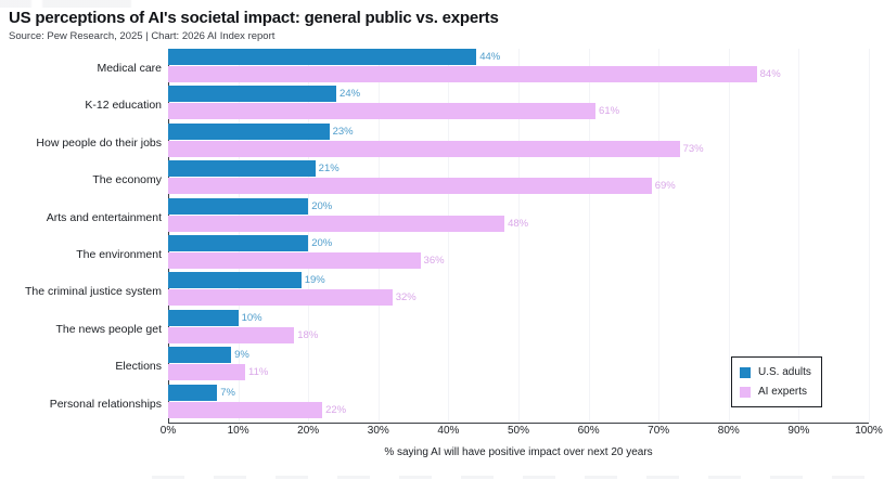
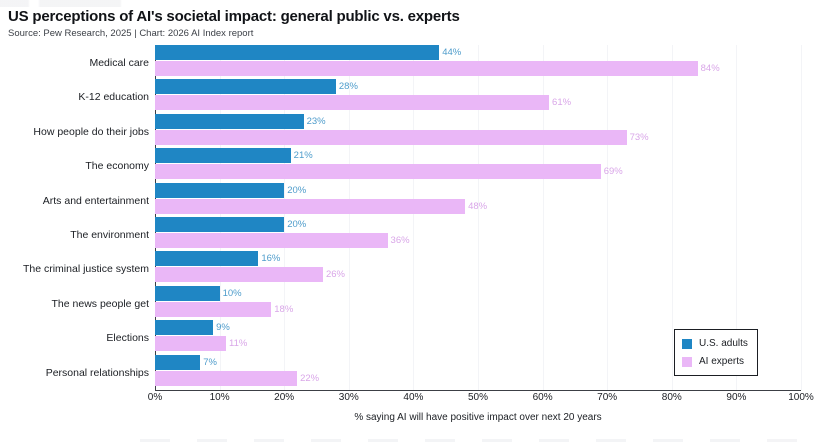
U.S. adults/K-12 education: 24% -> 28%
U.S. adults/The criminal justice system: 19% -> 16%
AI experts/The criminal justice system: 32% -> 26%
